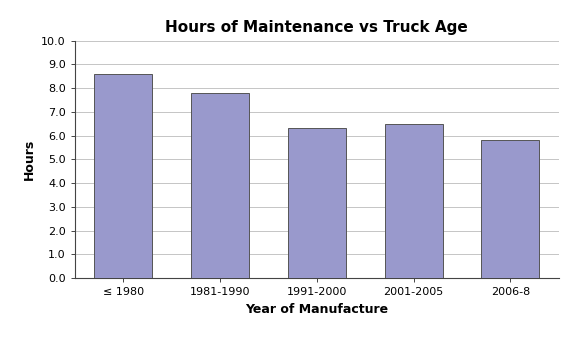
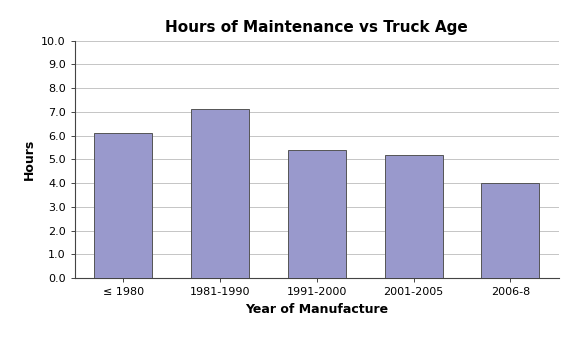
≤ 1980: 8.6 -> 6.1
1981-1990: 7.8 -> 7.1
1991-2000: 6.3 -> 5.4
2001-2005: 6.5 -> 5.2
2006-8: 5.8 -> 4.0
